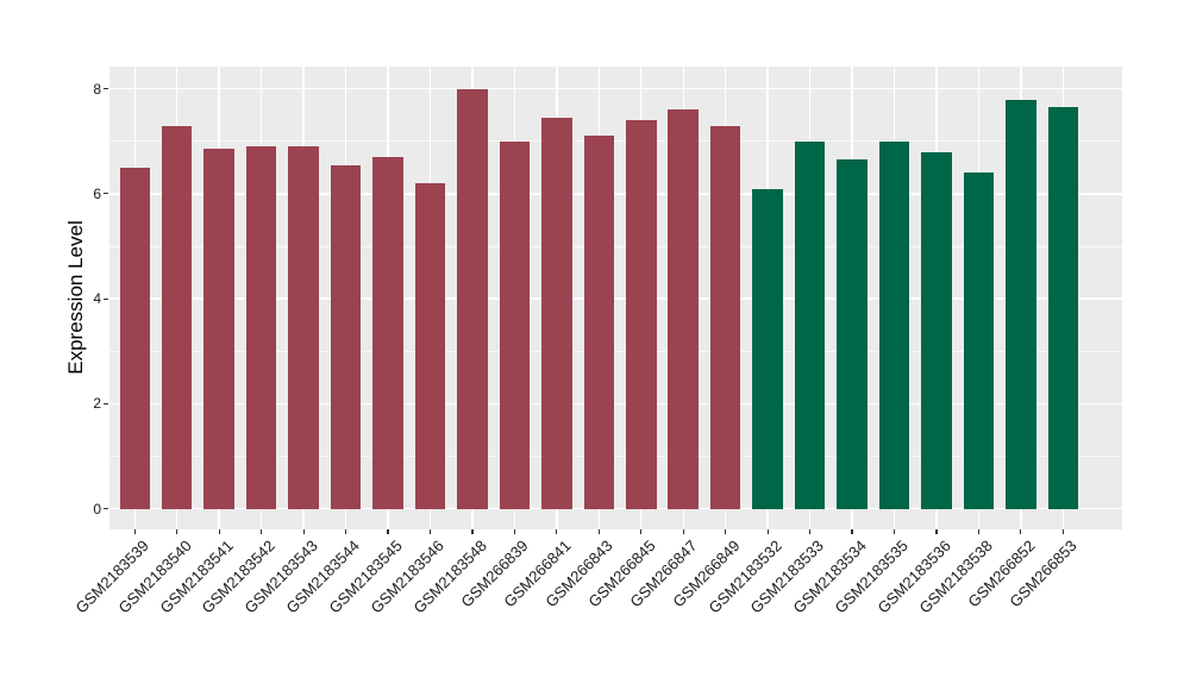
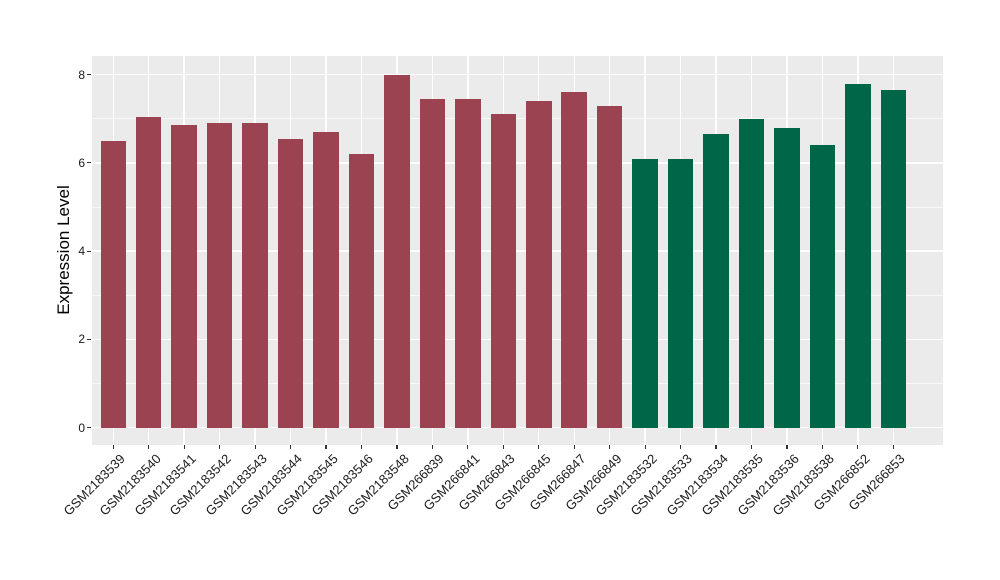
GSM2183540: 7.3 -> 7.0
GSM266839: 7.0 -> 7.5
GSM2183533: 7.0 -> 6.1
